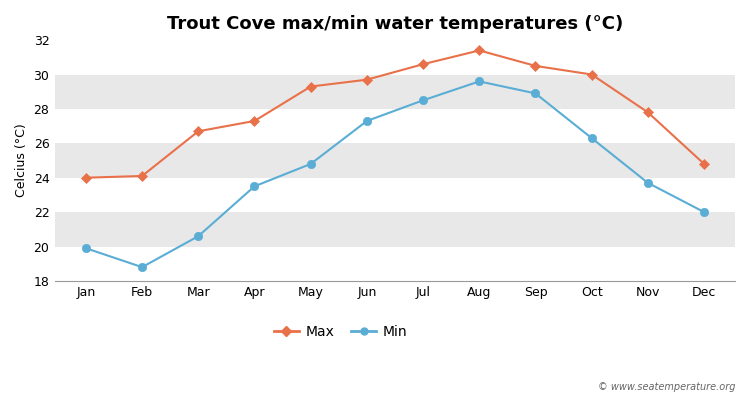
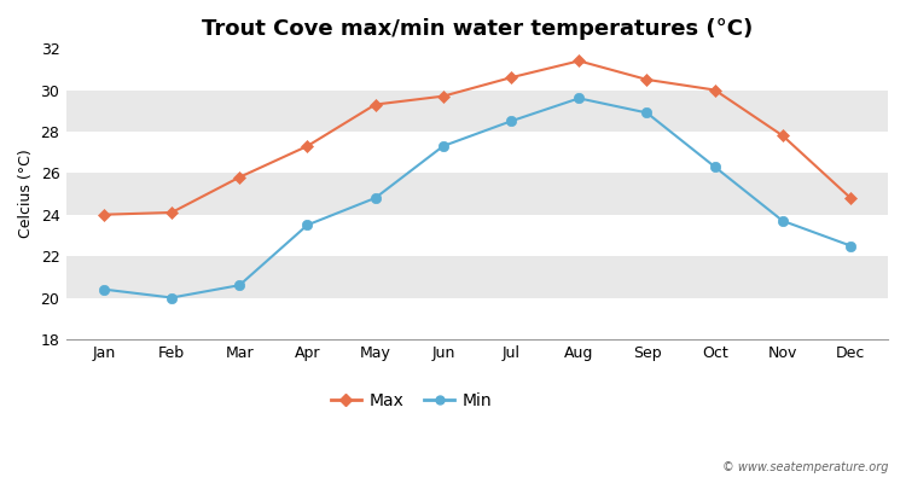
Min/Jan: 19.9 -> 20.4
Min/Feb: 18.8 -> 20.0
Max/Mar: 26.7 -> 25.8
Min/Dec: 22.0 -> 22.5
